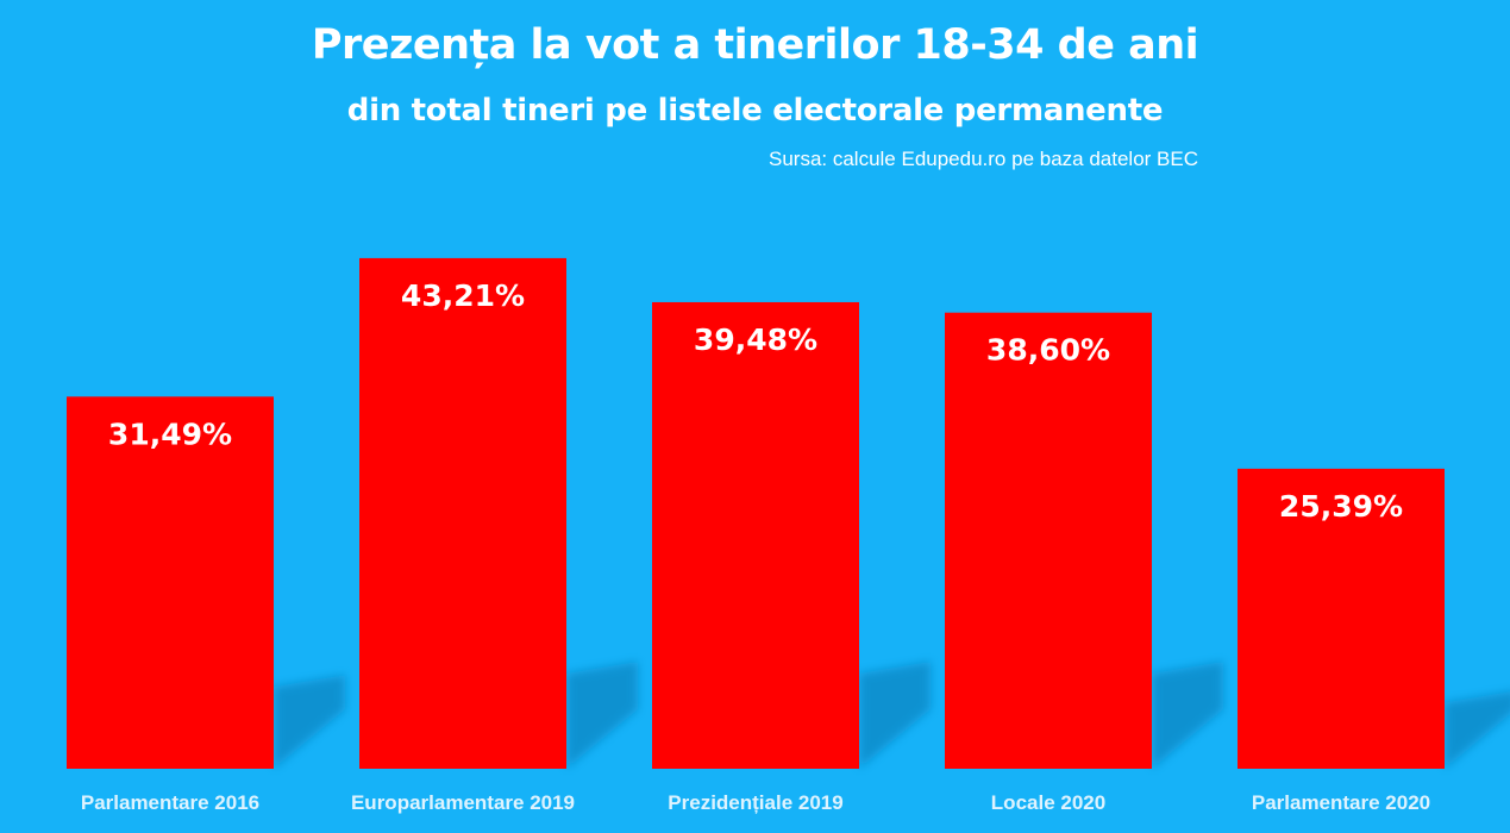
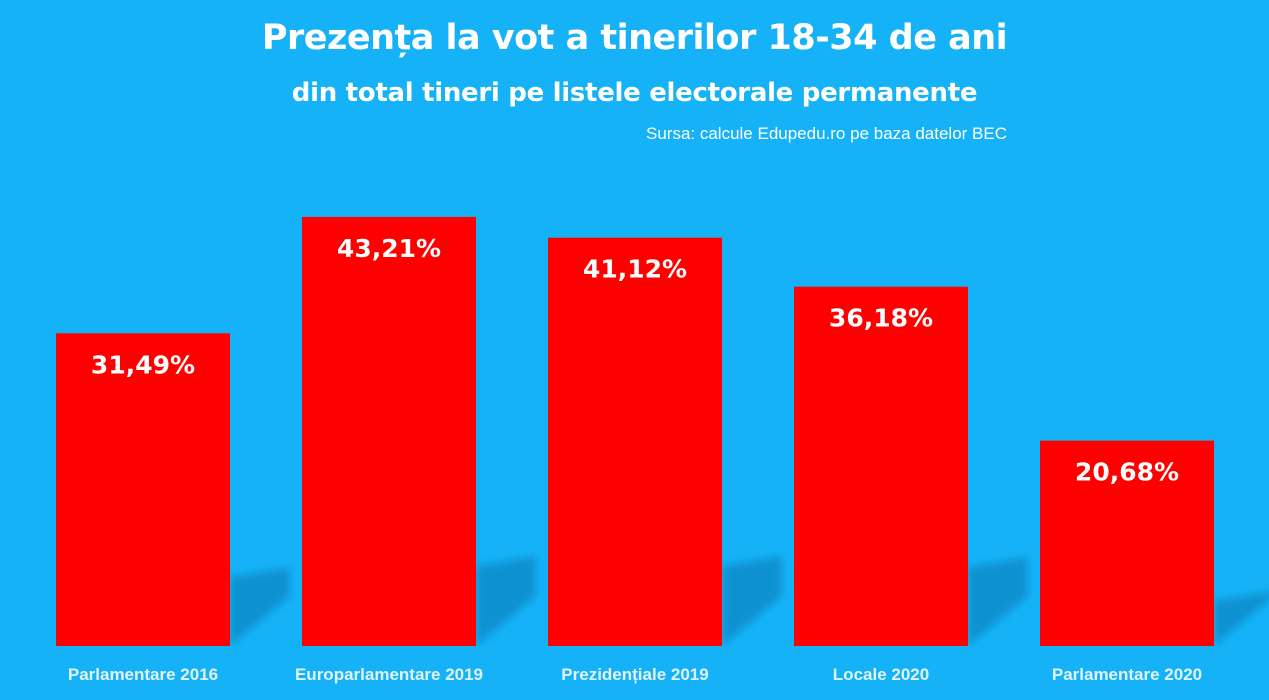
Prezidențiale 2019: 39,48% -> 41,12%
Locale 2020: 38,60% -> 36,18%
Parlamentare 2020: 25,39% -> 20,68%
